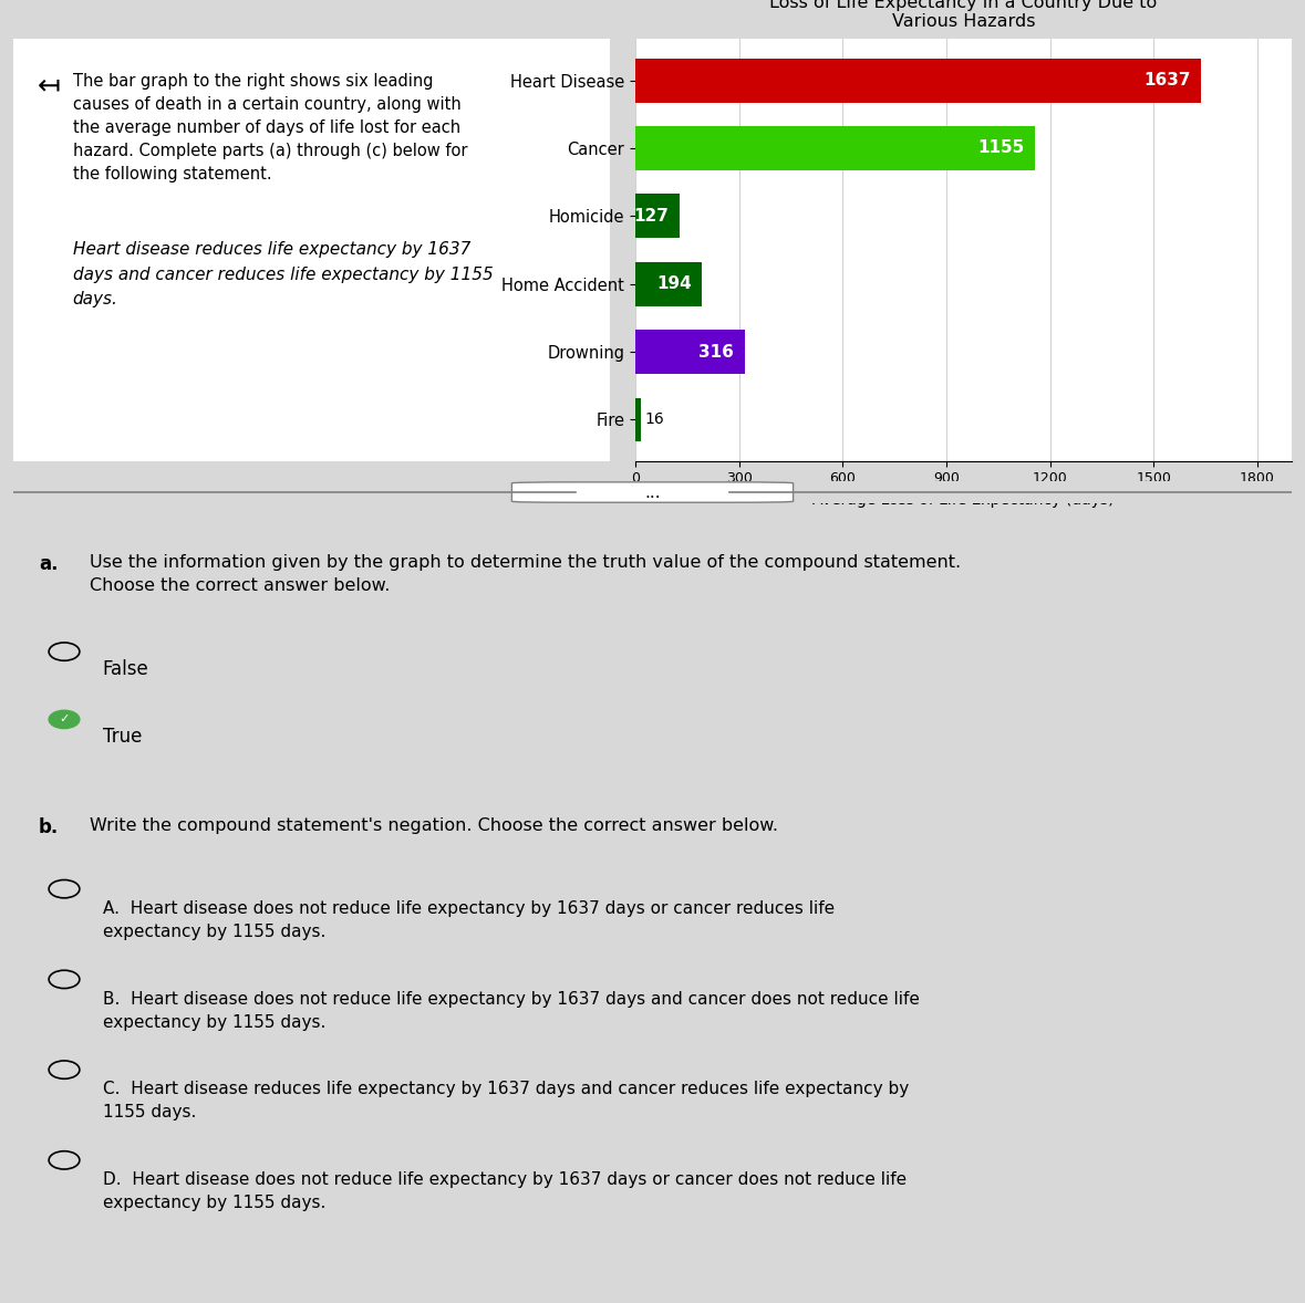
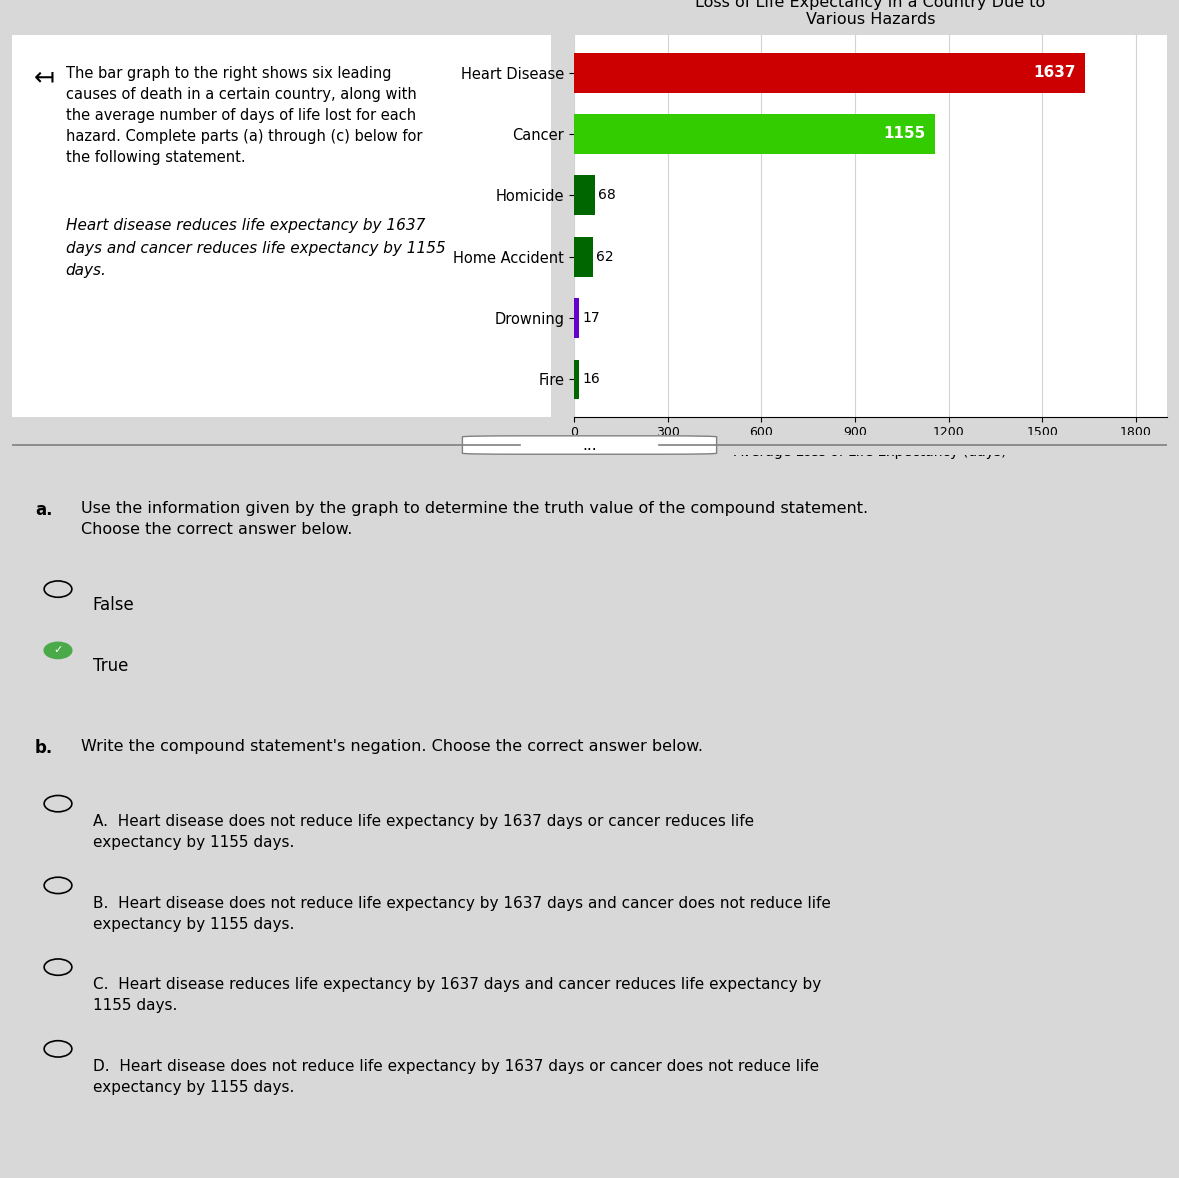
Homicide: 127 -> 68
Home Accident: 194 -> 62
Drowning: 316 -> 17
